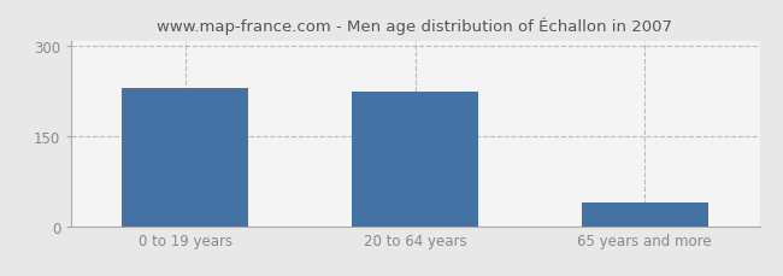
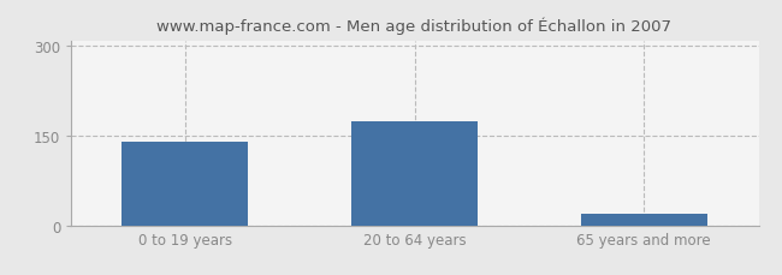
0 to 19 years: 230 -> 140
20 to 64 years: 225 -> 175
65 years and more: 40 -> 20
